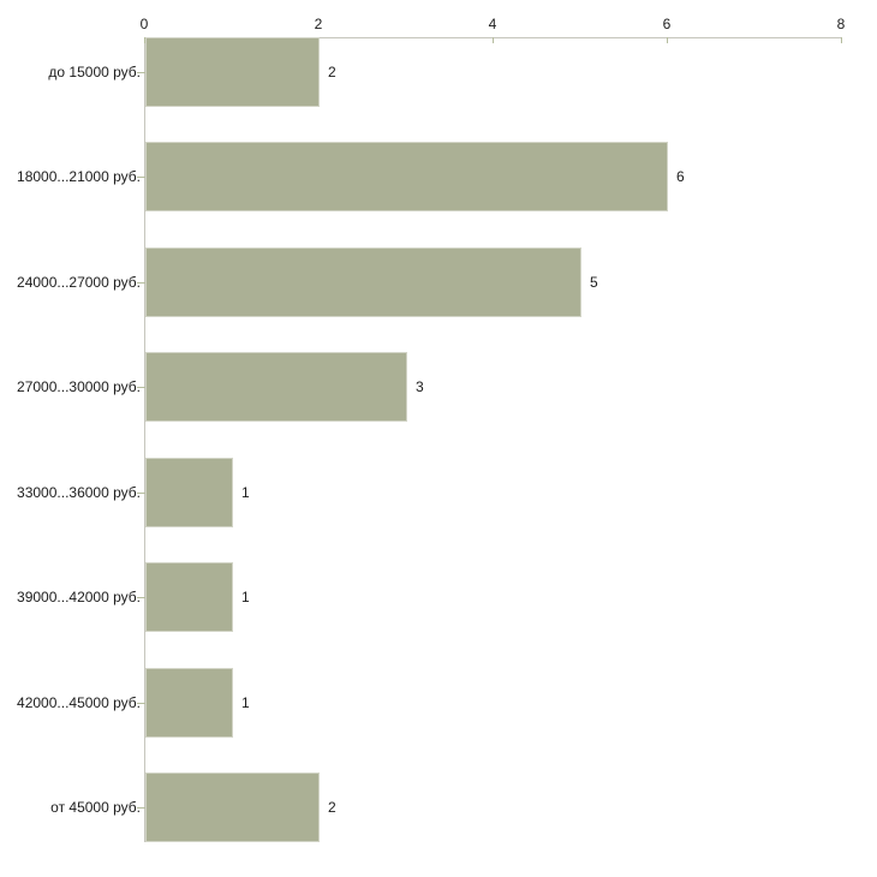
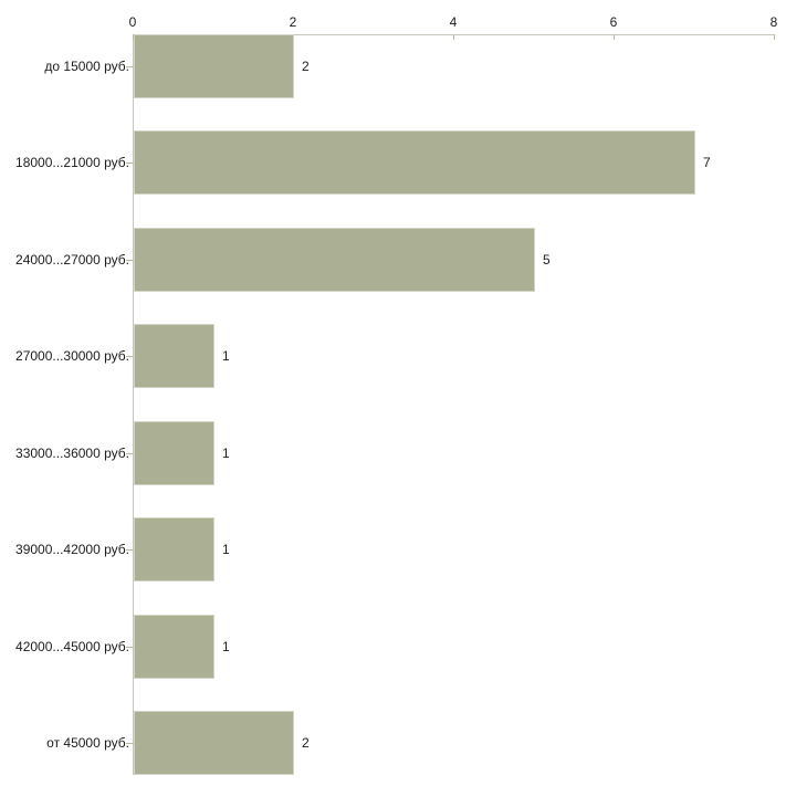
18000...21000 руб.: 6 -> 7
27000...30000 руб.: 3 -> 1
